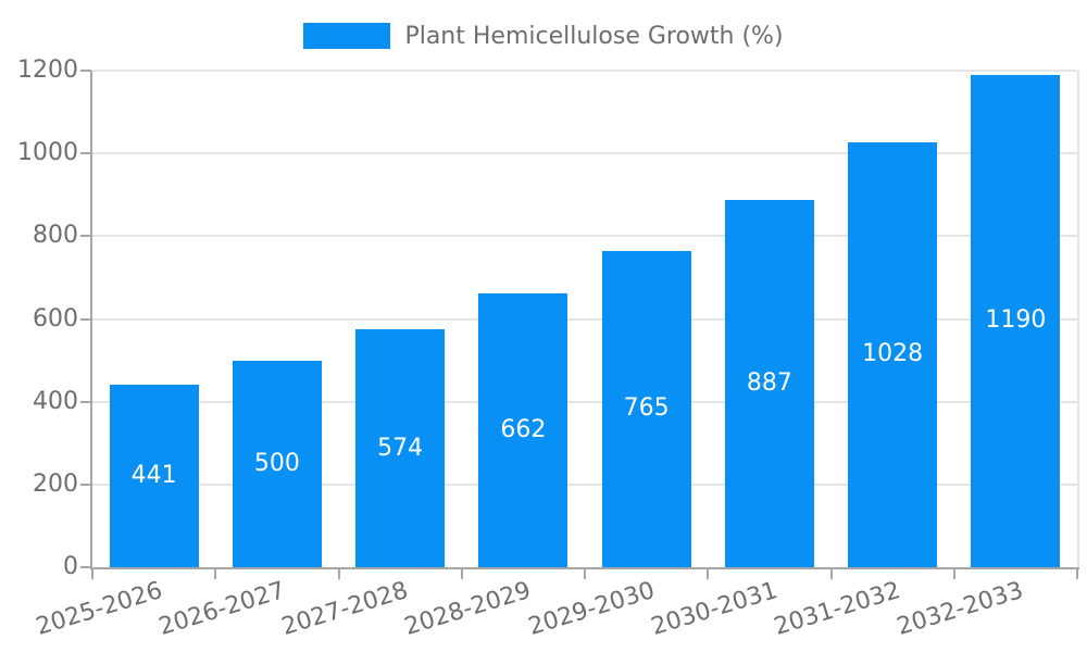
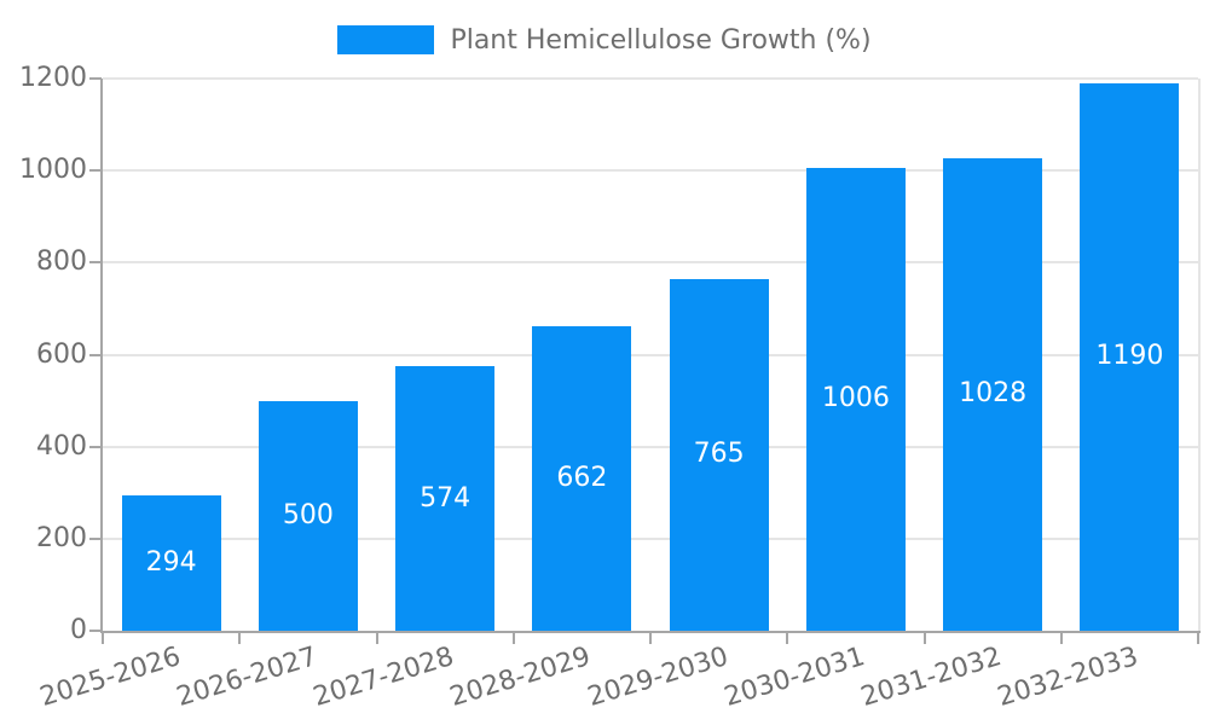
2025-2026: 441 -> 294
2030-2031: 887 -> 1006
